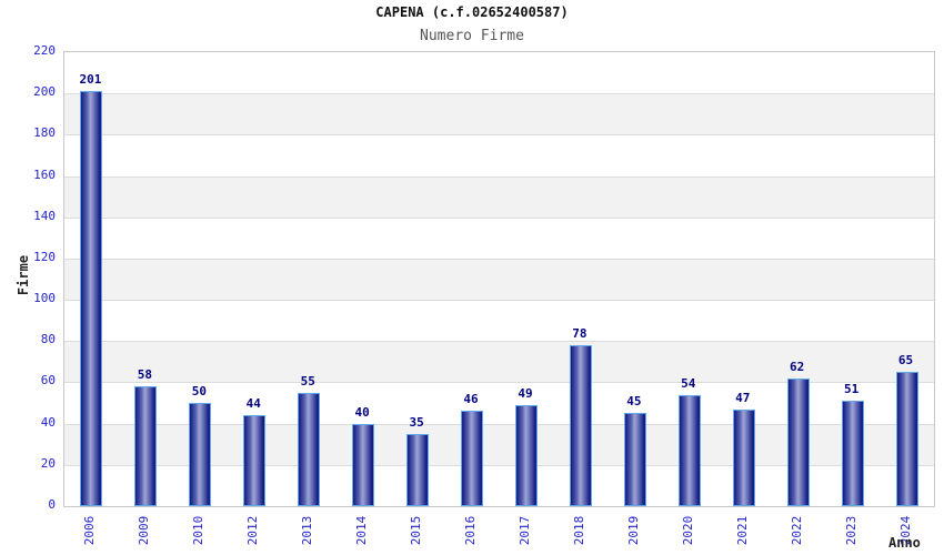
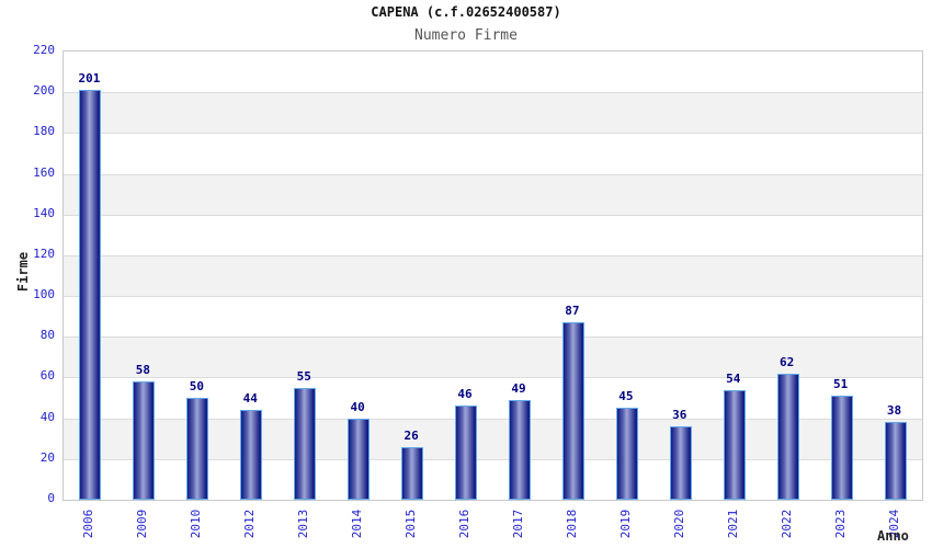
2015: 35 -> 26
2018: 78 -> 87
2020: 54 -> 36
2021: 47 -> 54
2024: 65 -> 38
